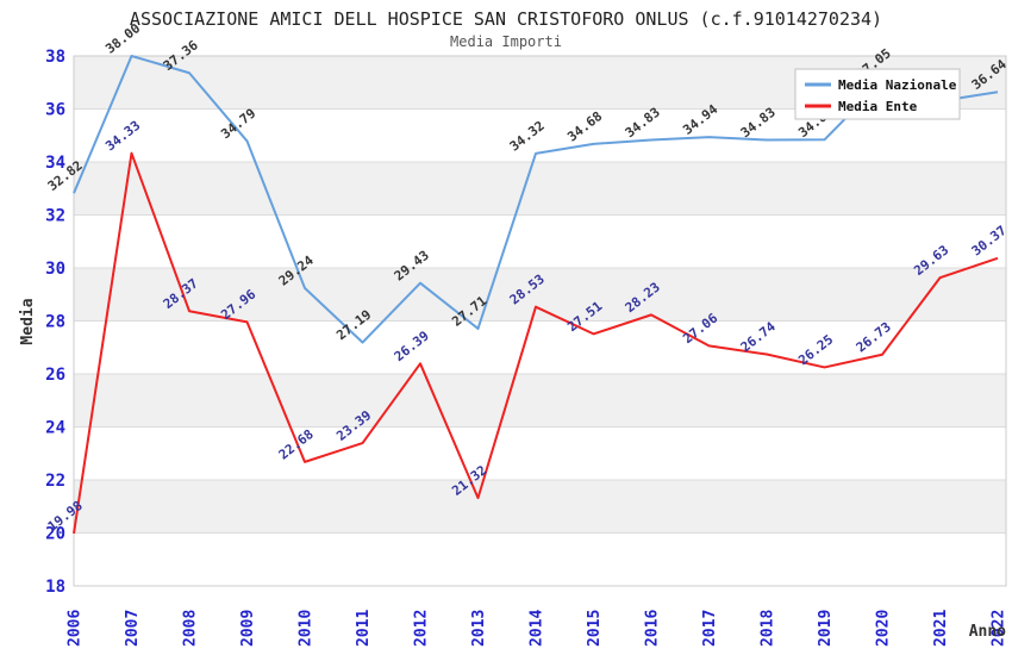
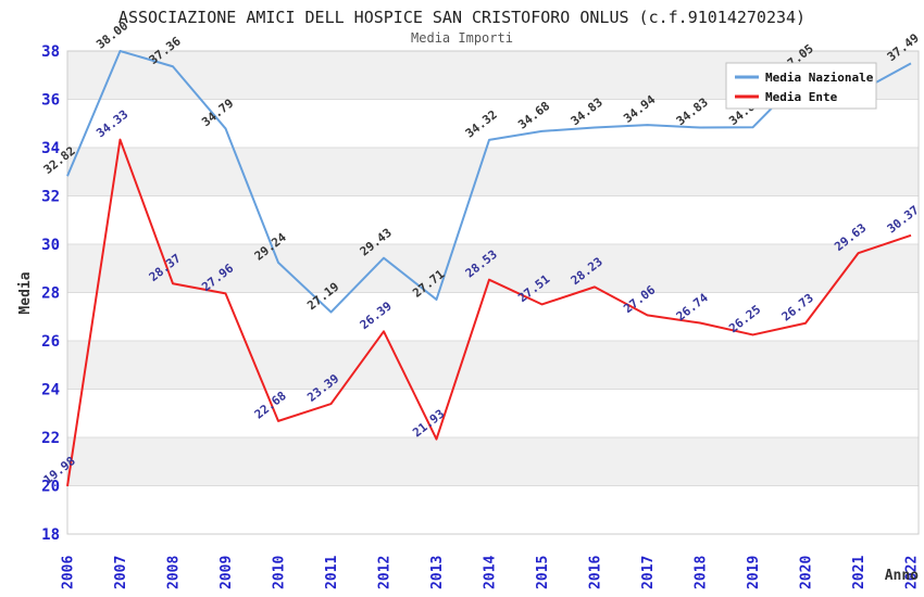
Media Ente/2013: 21.32 -> 21.93
Media Nazionale/2022: 36.64 -> 37.49
